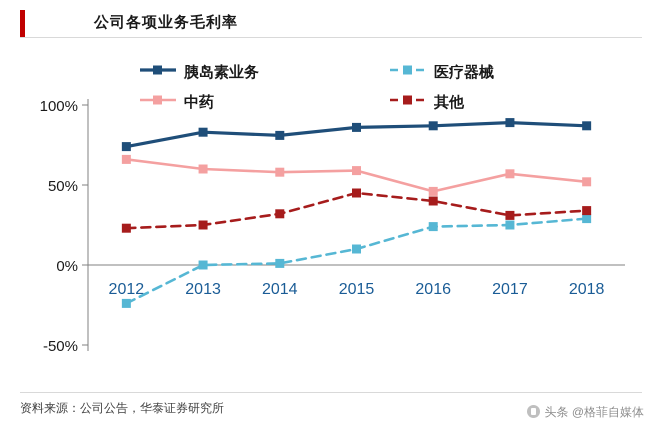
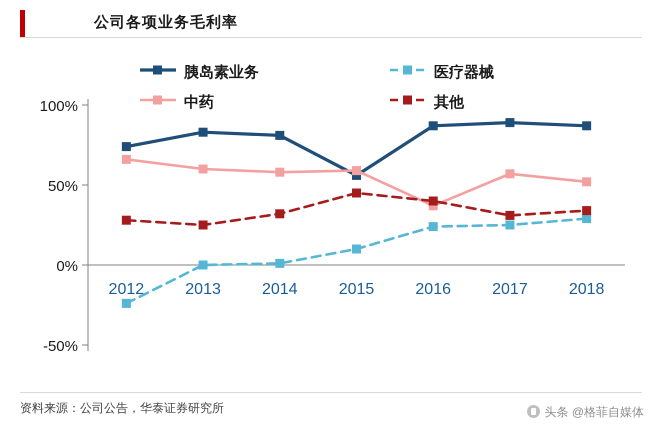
其他/2012: 23% -> 28%
胰岛素业务/2015: 86% -> 56%
中药/2016: 46% -> 37%
